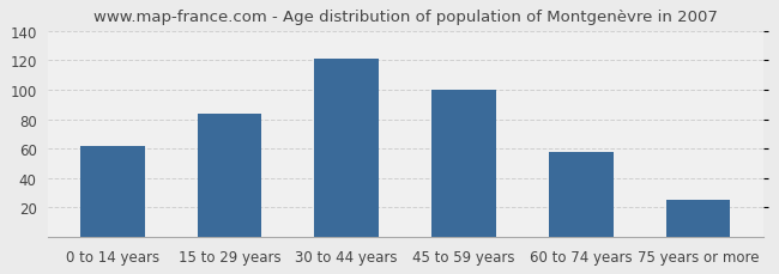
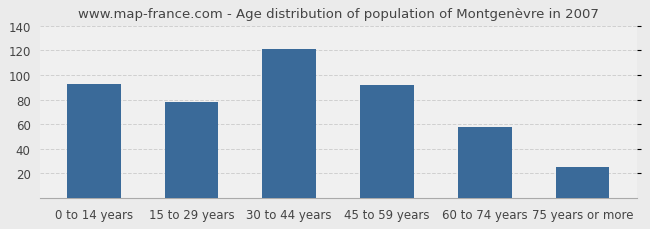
0 to 14 years: 62 -> 93
15 to 29 years: 84 -> 78
45 to 59 years: 100 -> 92
